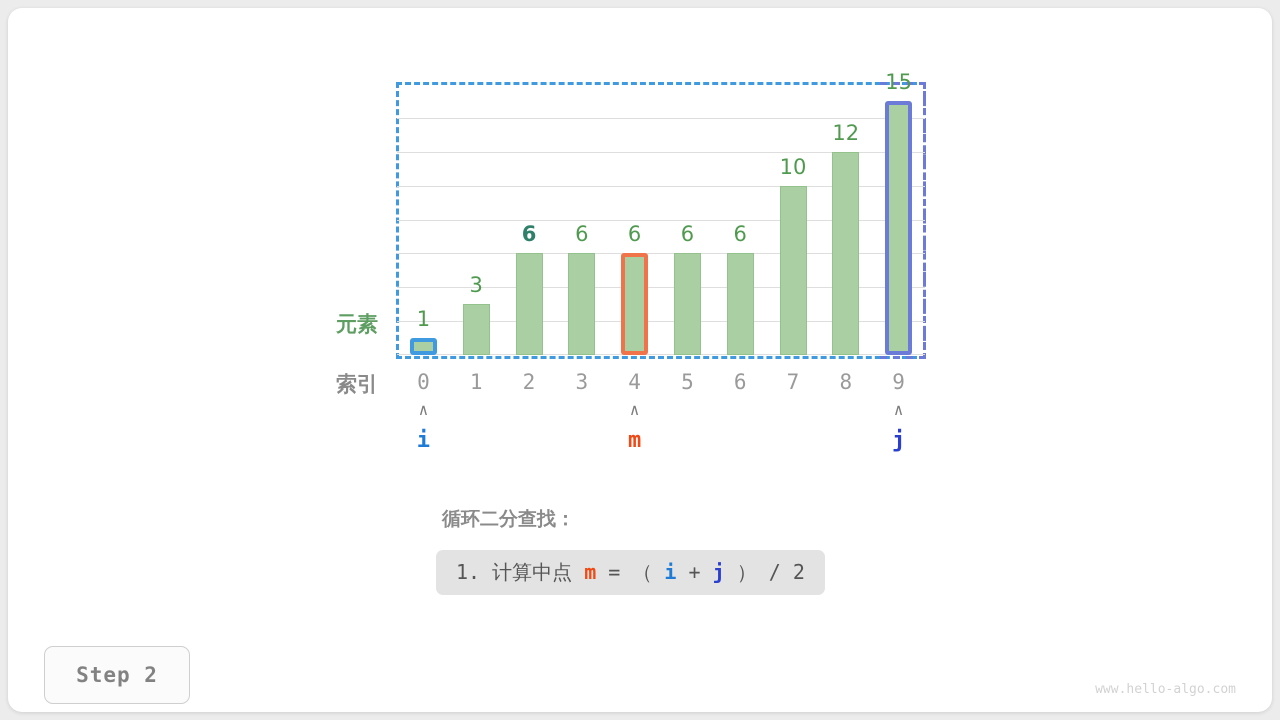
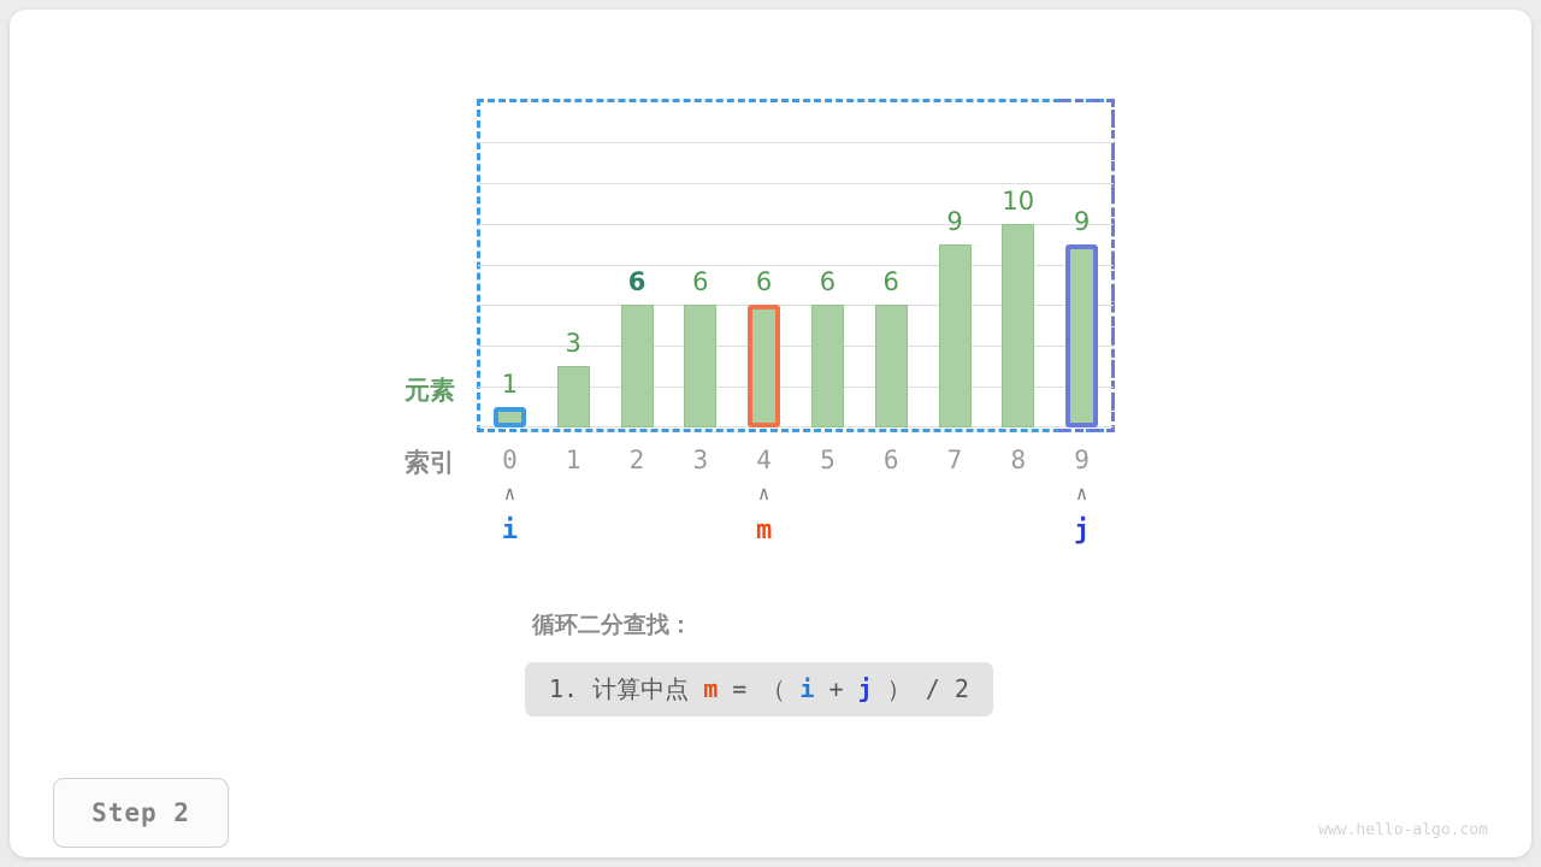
7: 10 -> 9
8: 12 -> 10
9: 15 -> 9
